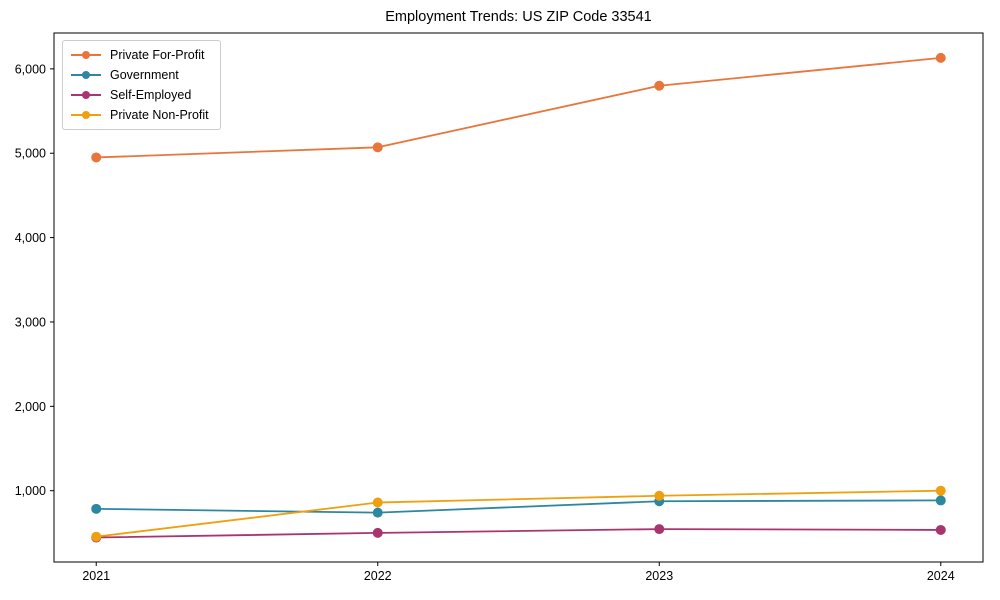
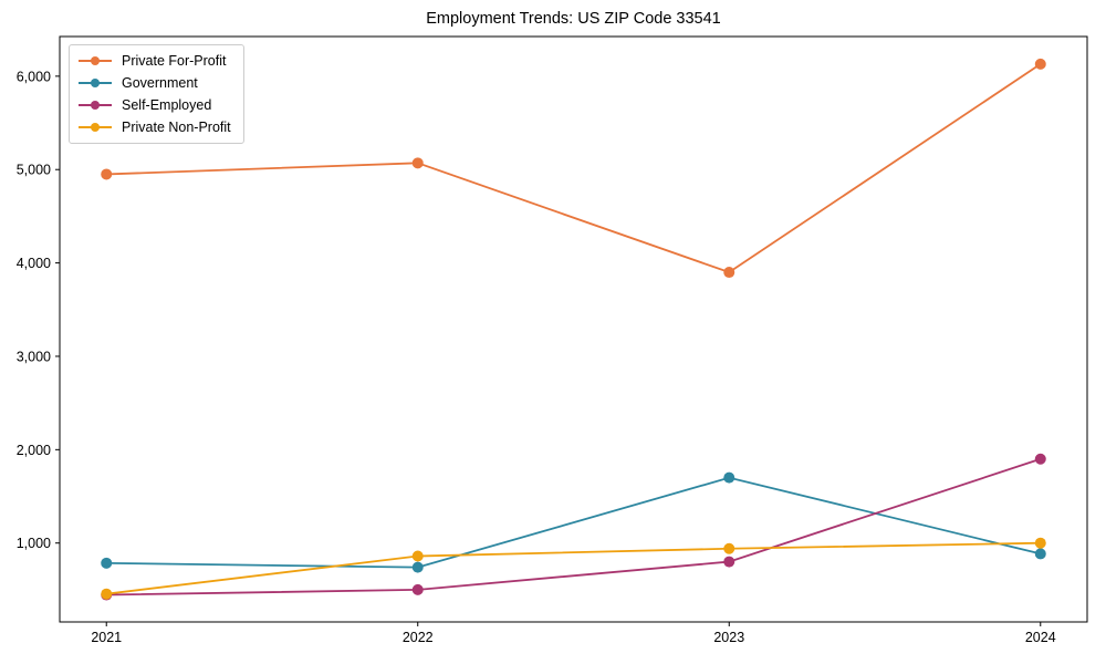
Private For-Profit/2023: 5800 -> 3900
Government/2023: 900 -> 1700
Self-Employed/2023: 500 -> 800
Self-Employed/2024: 500 -> 1900
